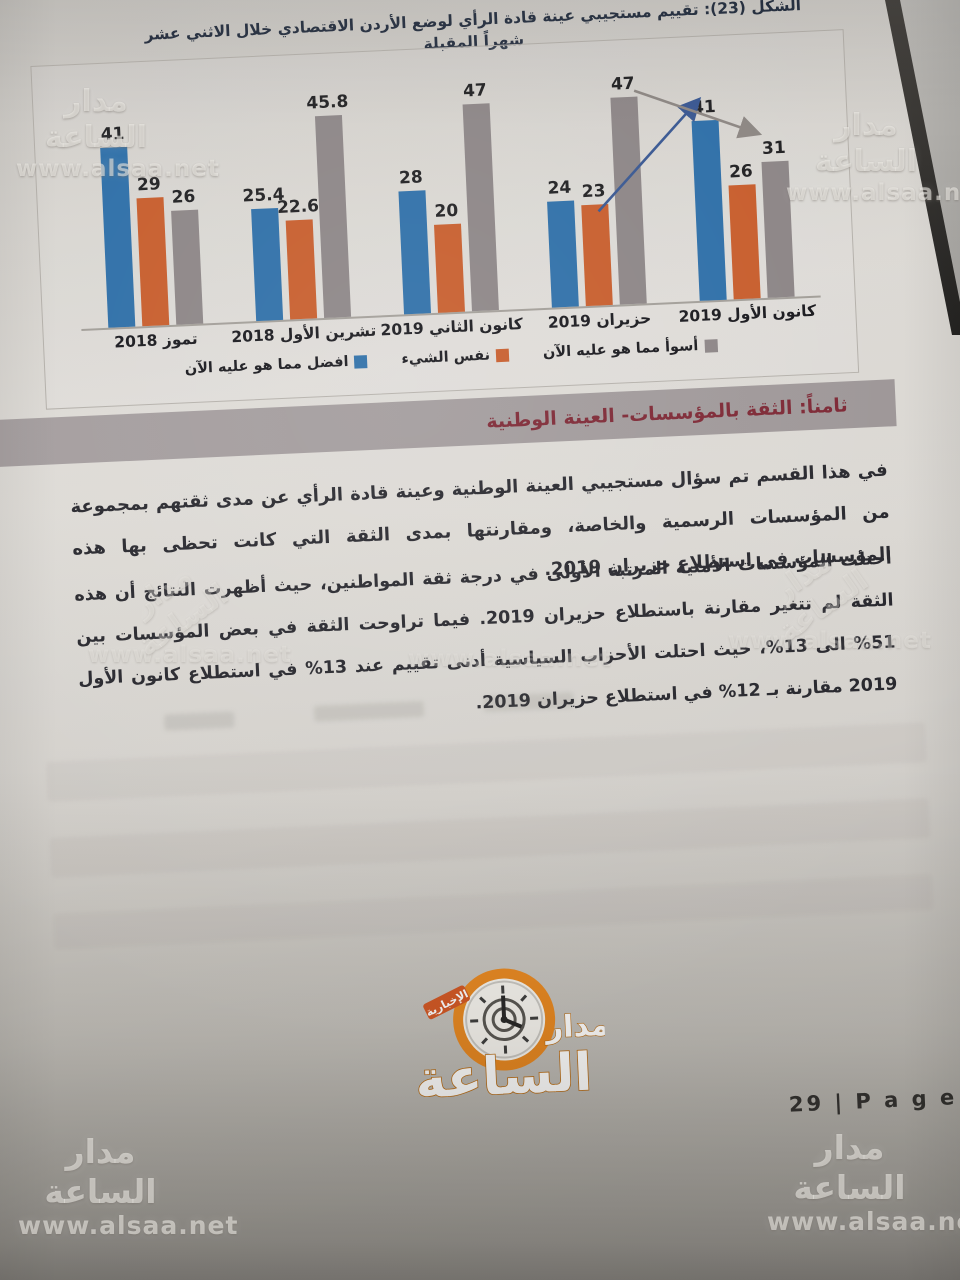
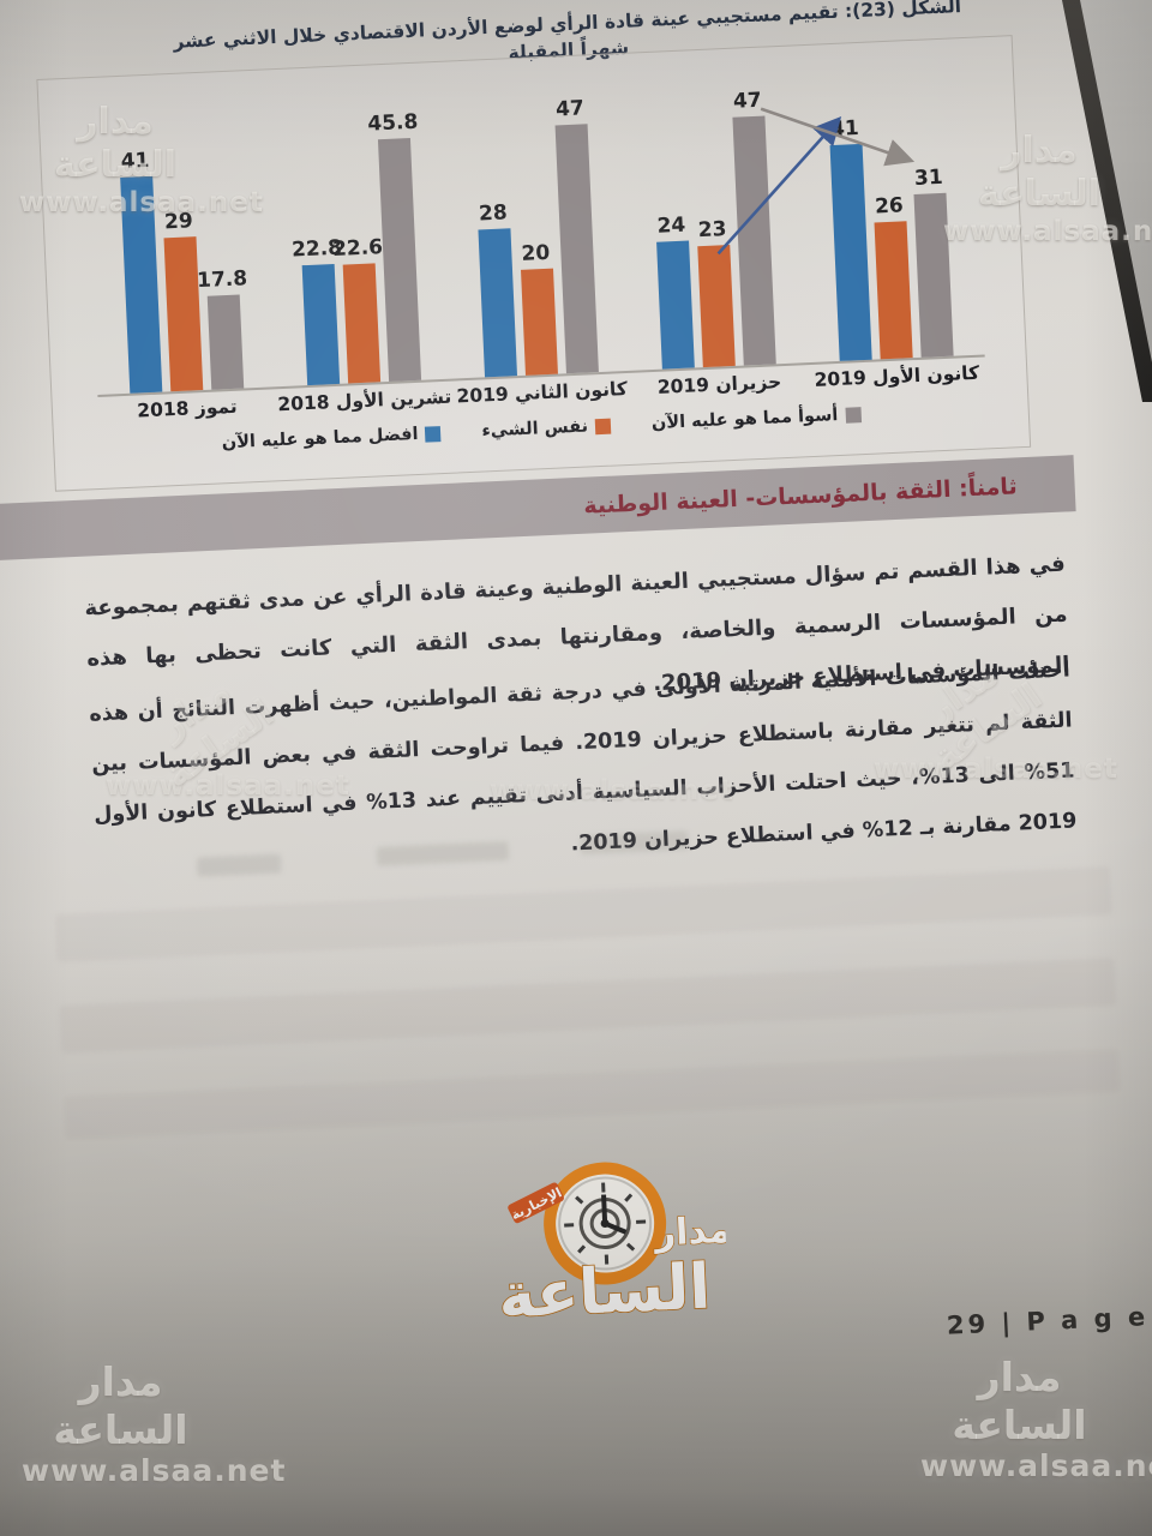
أسوأ مما هو عليه الآن/تموز 2018: 26 -> 17.8
افضل مما هو عليه الآن/تشرين الأول 2018: 25.4 -> 22.8
